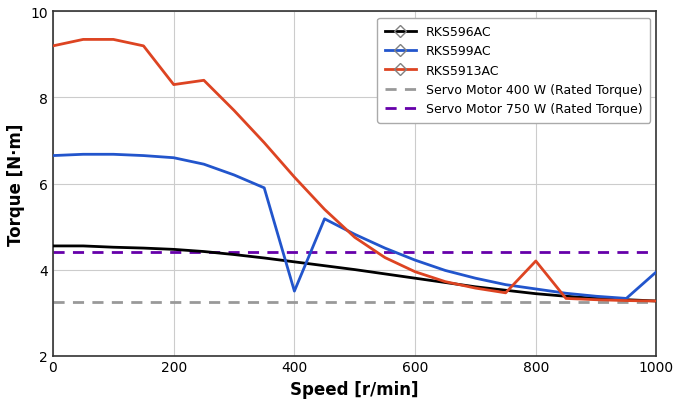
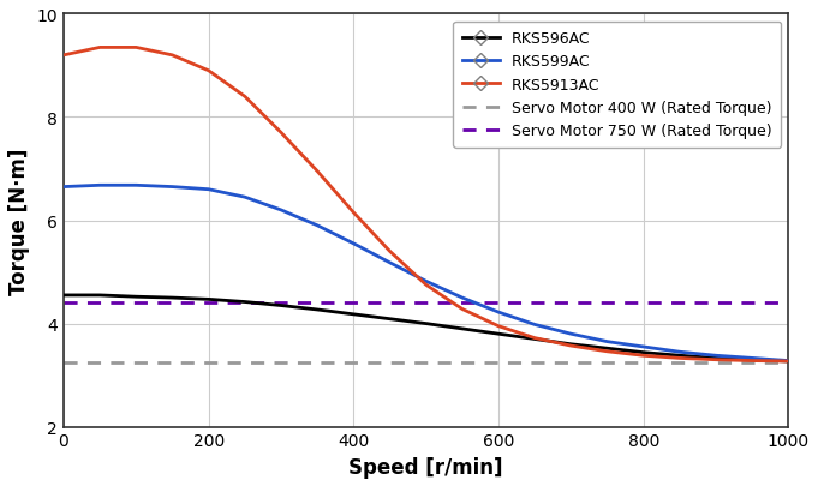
RKS5913AC/200: 8.30 -> 8.90
RKS599AC/400: 3.50 -> 5.55
RKS5913AC/800: 4.20 -> 3.38
RKS599AC/1000: 3.95 -> 3.28
